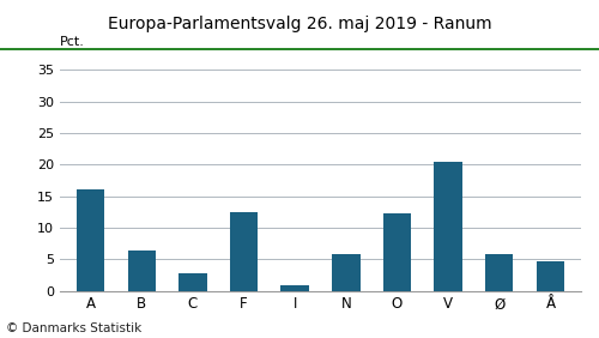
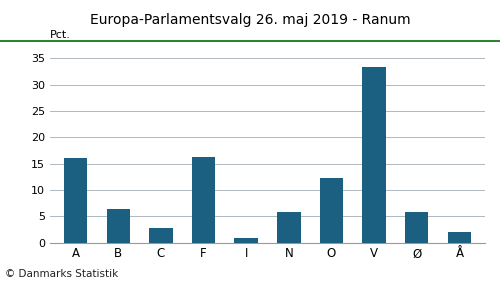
F: 12.4 -> 16.2
V: 20.4 -> 33.3
Å: 4.6 -> 2.0
